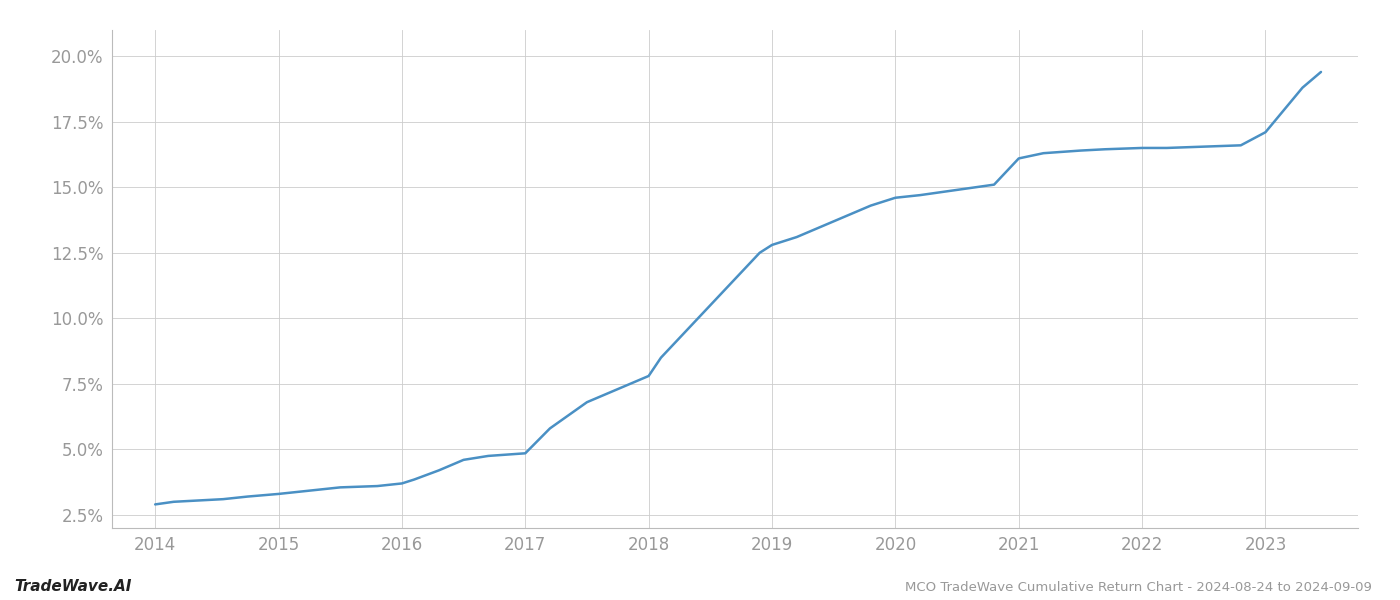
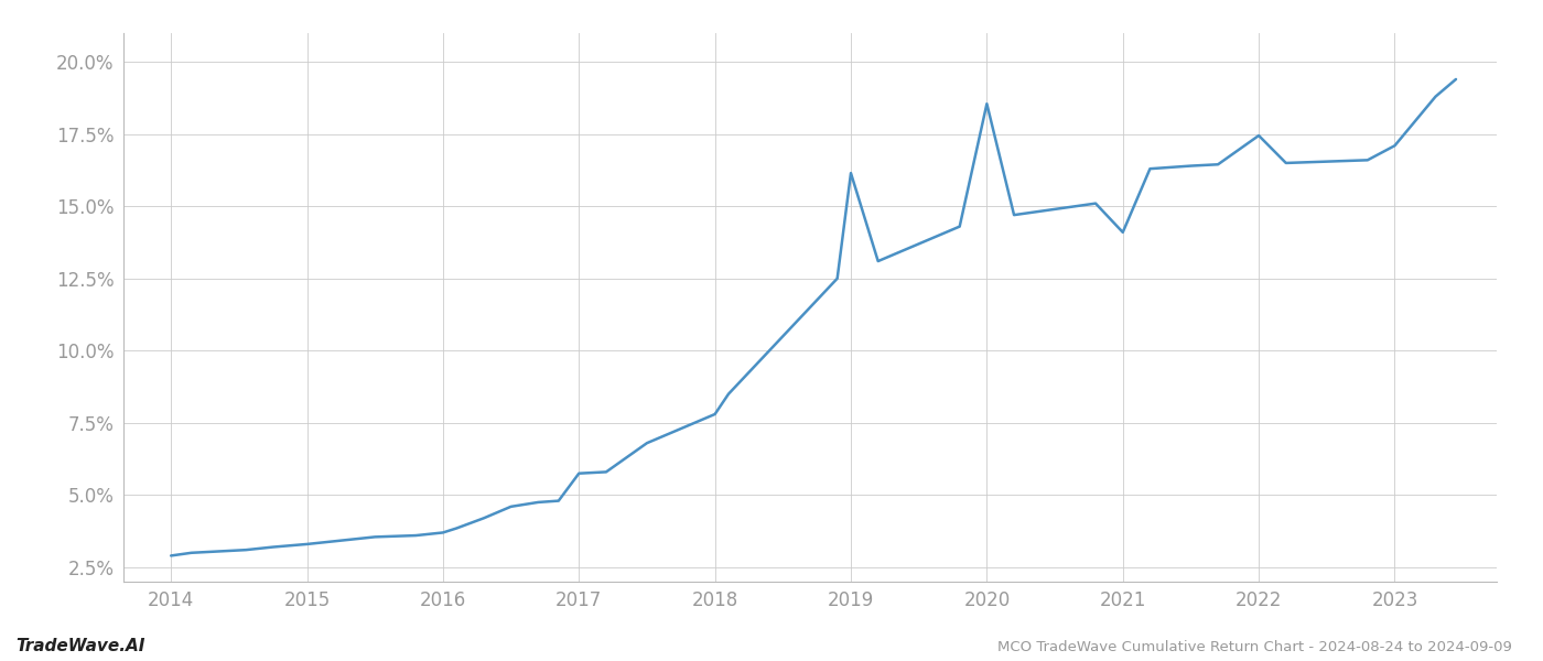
2017: 4.85% -> 5.75%
2019: 12.80% -> 16.15%
2020: 14.60% -> 18.55%
2021: 16.10% -> 14.10%
2022: 16.50% -> 17.45%
